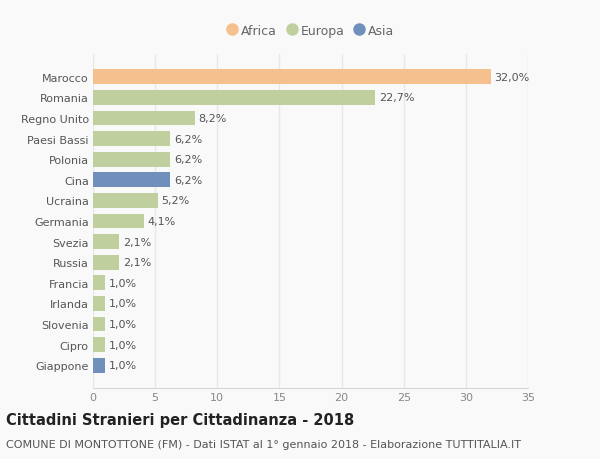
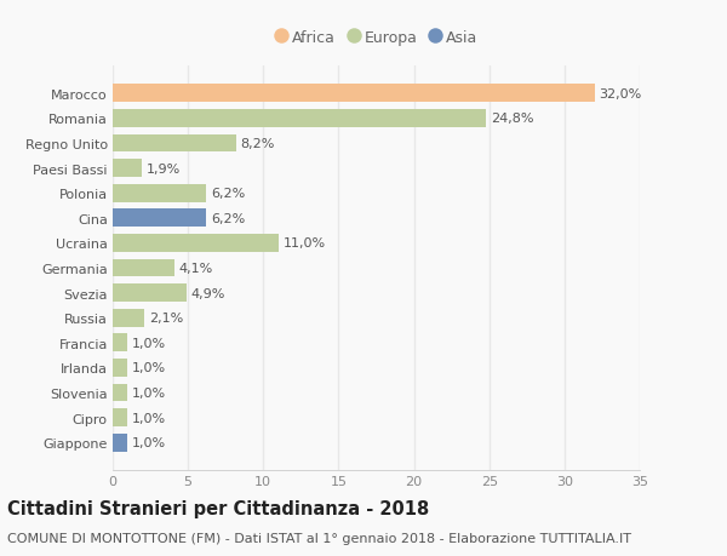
Romania: 22,7% -> 24,8%
Paesi Bassi: 6,2% -> 1,9%
Ucraina: 5,2% -> 11,0%
Svezia: 2,1% -> 4,9%
